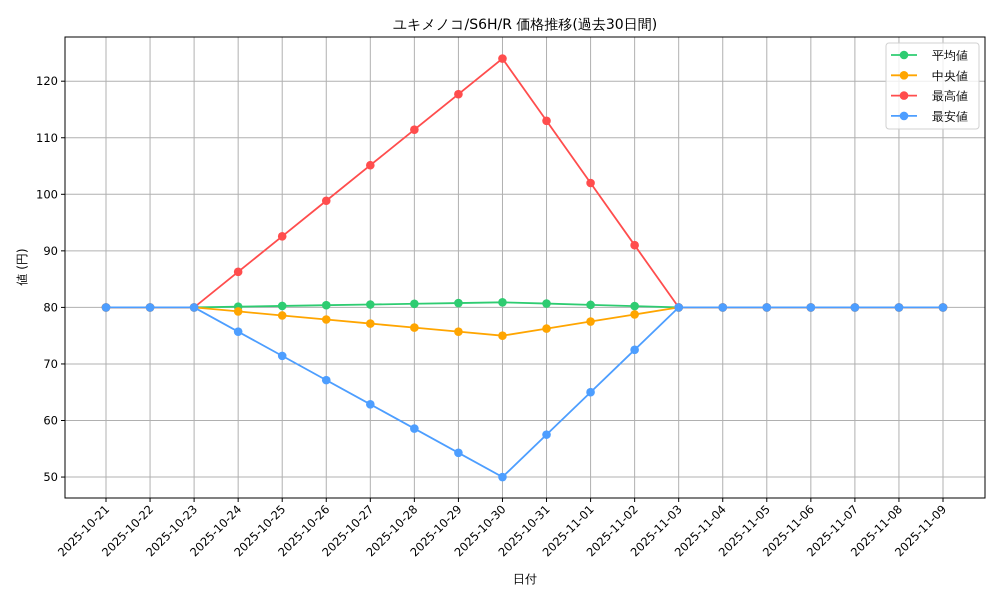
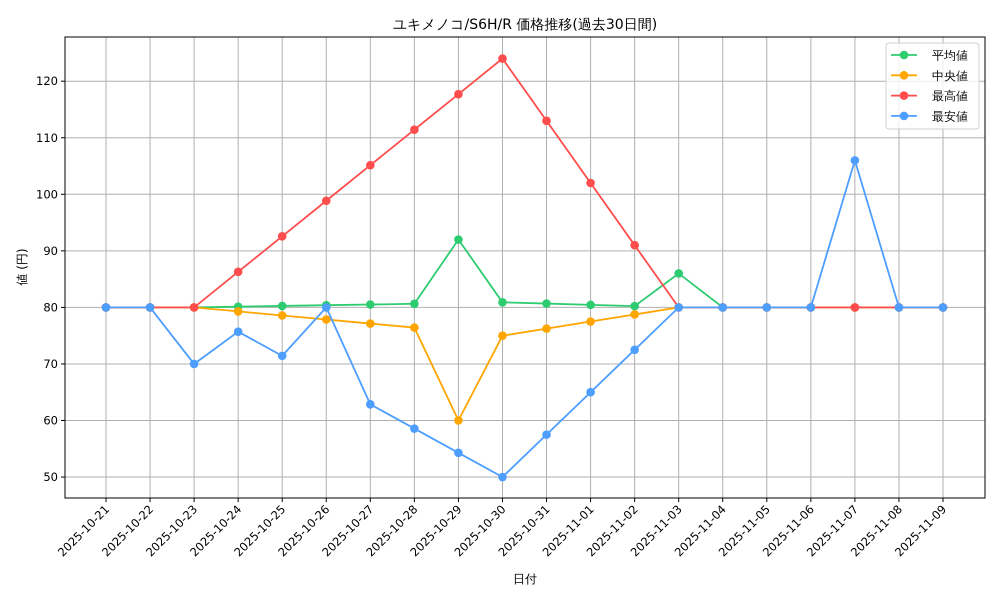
最安値/2025-10-23: 80 -> 70
最安値/2025-10-26: 67 -> 80
平均値/2025-10-29: 81 -> 92
中央値/2025-10-29: 76 -> 60
平均値/2025-11-03: 80 -> 86
最安値/2025-11-07: 80 -> 106
